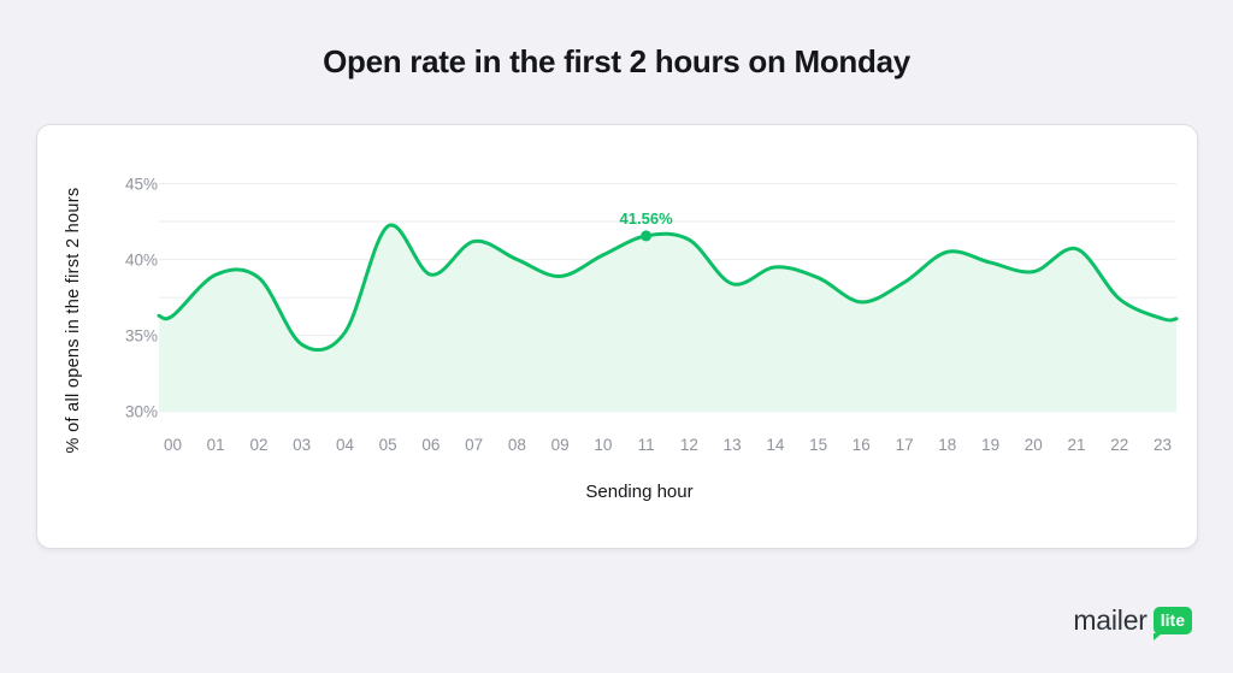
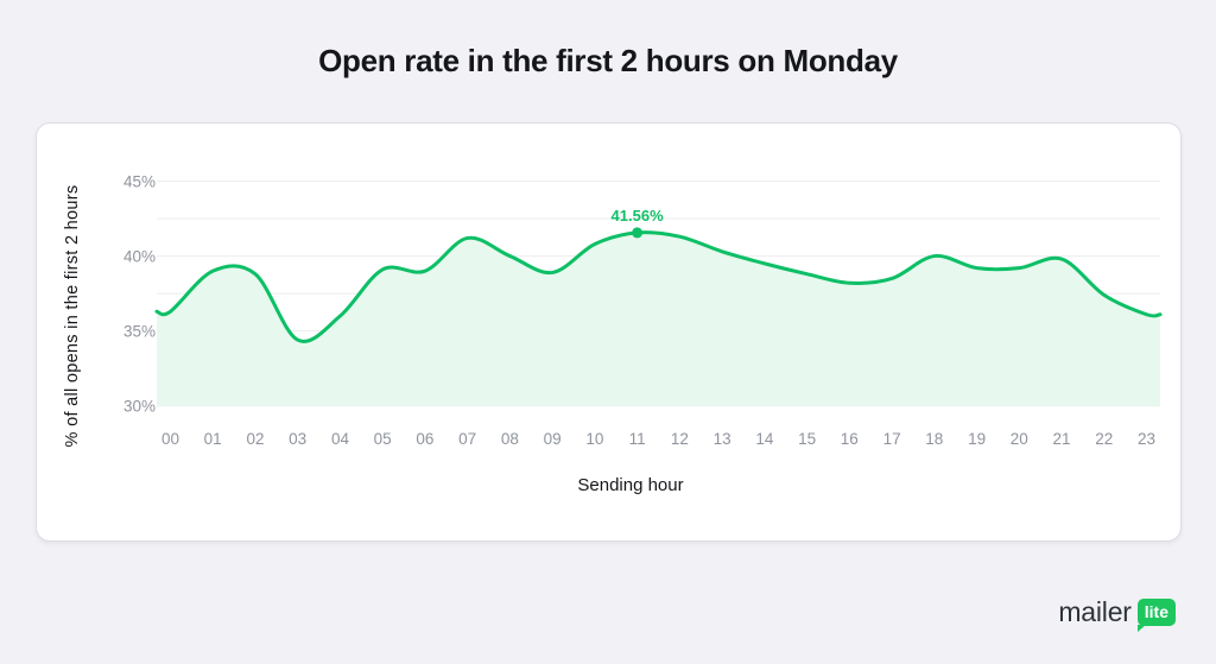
04: 35.2% -> 36.0%
05: 42.2% -> 39.1%
10: 40.3% -> 40.8%
13: 38.4% -> 40.3%
16: 37.2% -> 38.2%
18: 40.5% -> 40.0%
19: 39.8% -> 39.2%
21: 40.7% -> 39.8%
